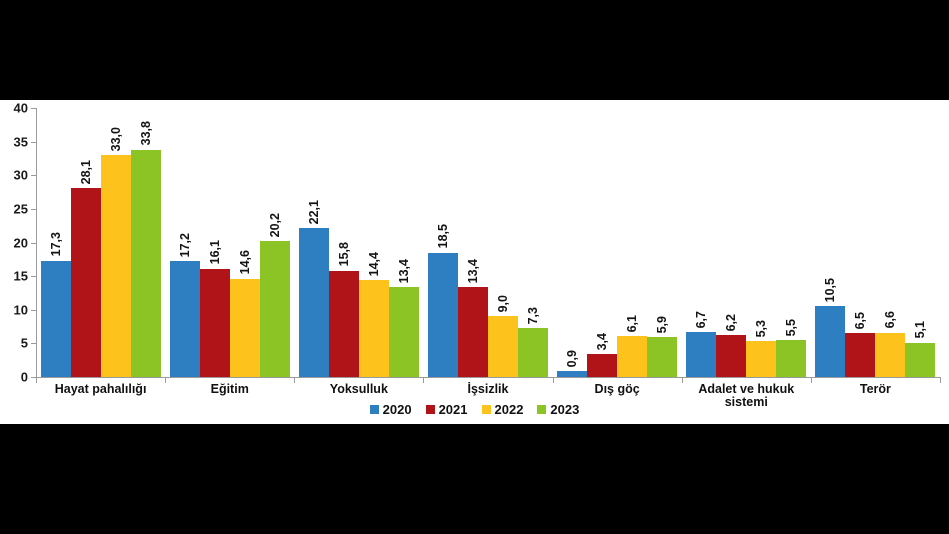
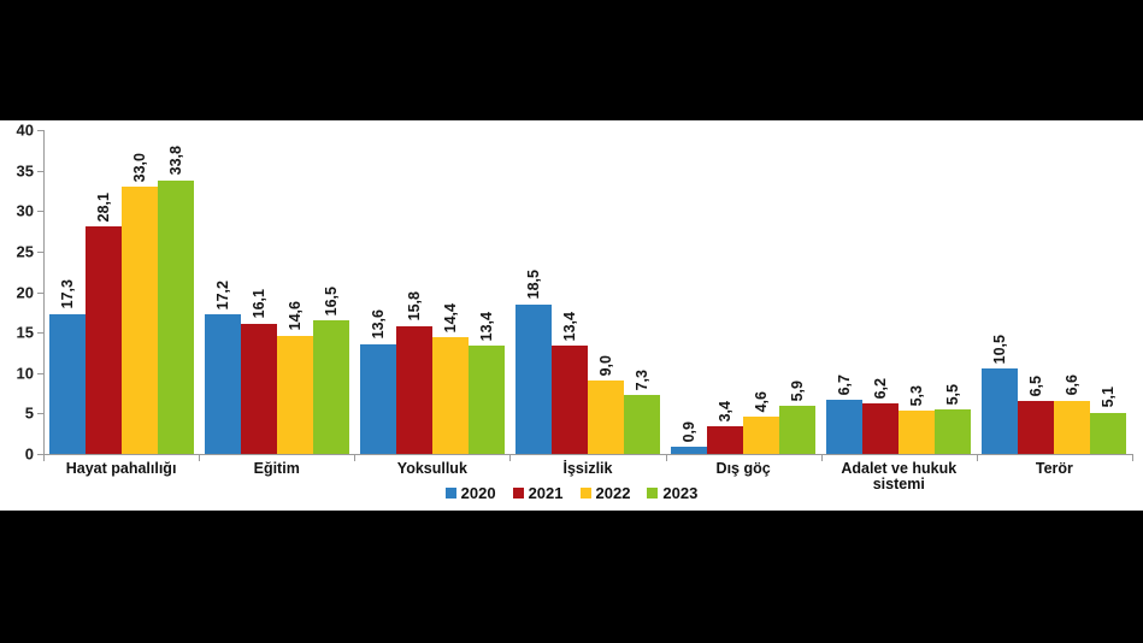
2023/Eğitim: 20,2 -> 16,5
2020/Yoksulluk: 22,1 -> 13,6
2022/Dış göç: 6,1 -> 4,6
